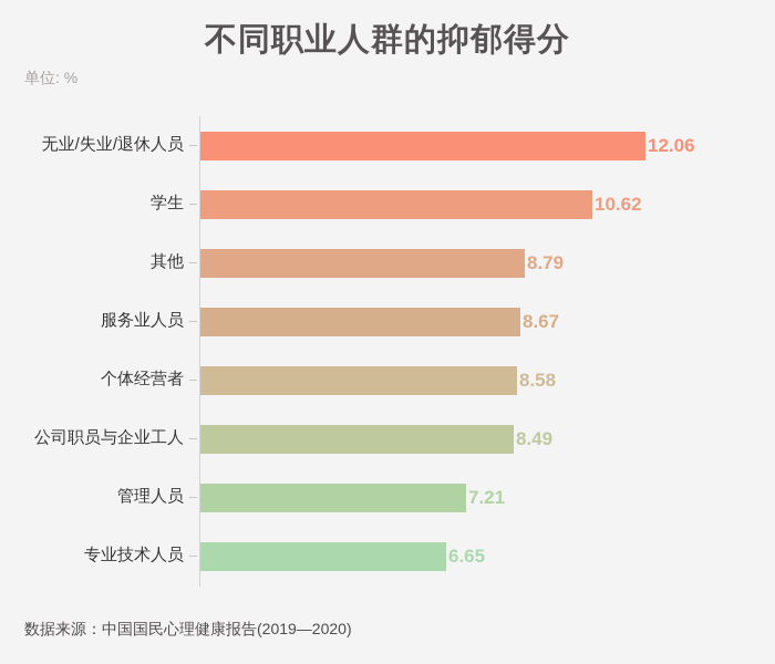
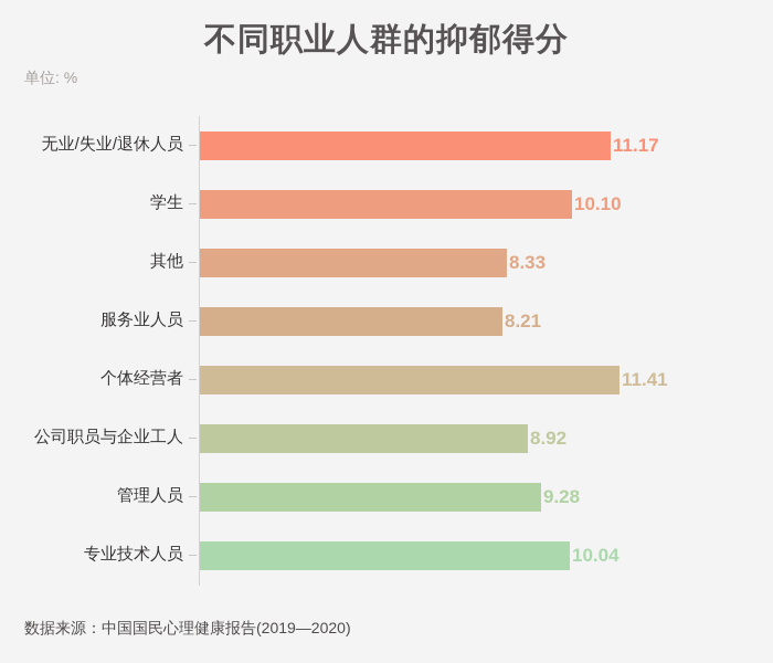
无业/失业/退休人员: 12.06 -> 11.17
学生: 10.62 -> 10.10
其他: 8.79 -> 8.33
服务业人员: 8.67 -> 8.21
个体经营者: 8.58 -> 11.41
公司职员与企业工人: 8.49 -> 8.92
管理人员: 7.21 -> 9.28
专业技术人员: 6.65 -> 10.04
